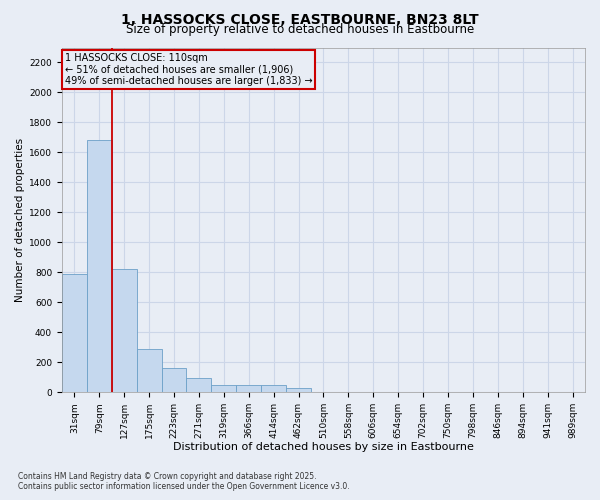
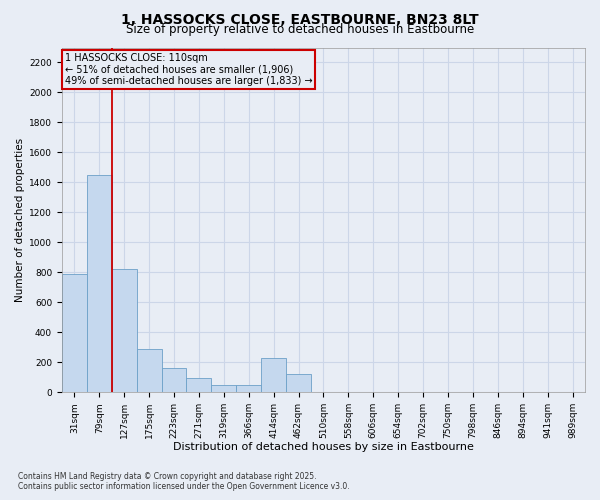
79sqm: 1680 -> 1450
414sqm: 50 -> 230
462sqm: 30 -> 120
